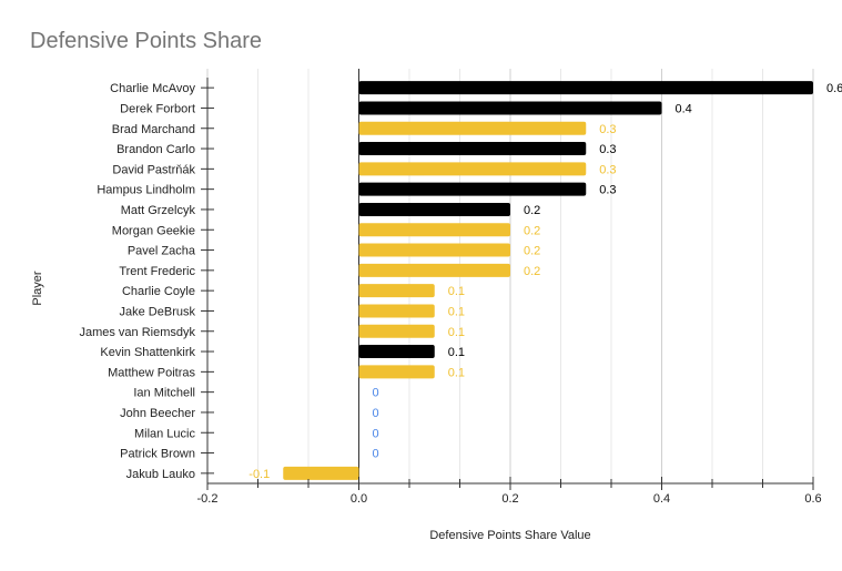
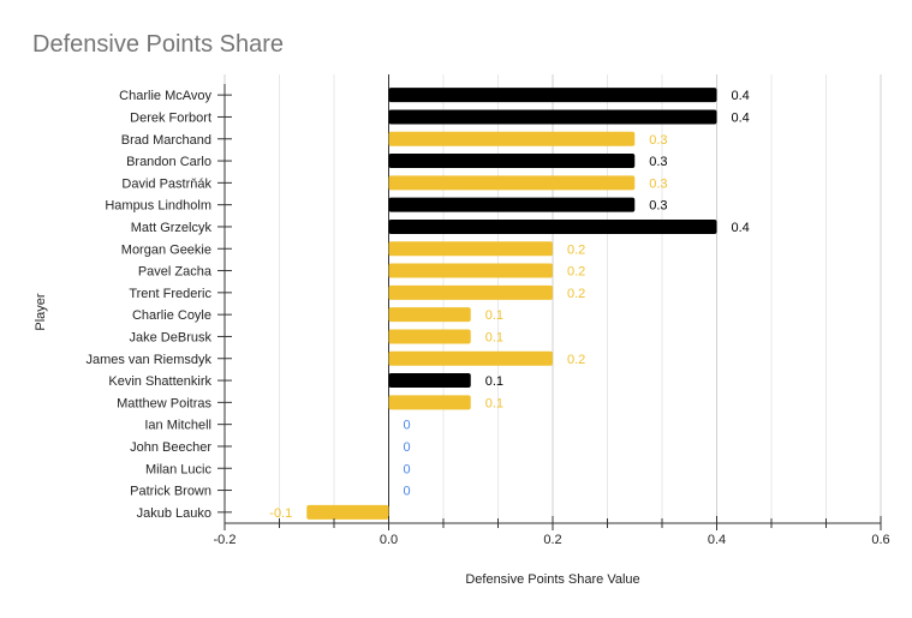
Charlie McAvoy: 0.6 -> 0.4
Matt Grzelcyk: 0.2 -> 0.4
James van Riemsdyk: 0.1 -> 0.2
